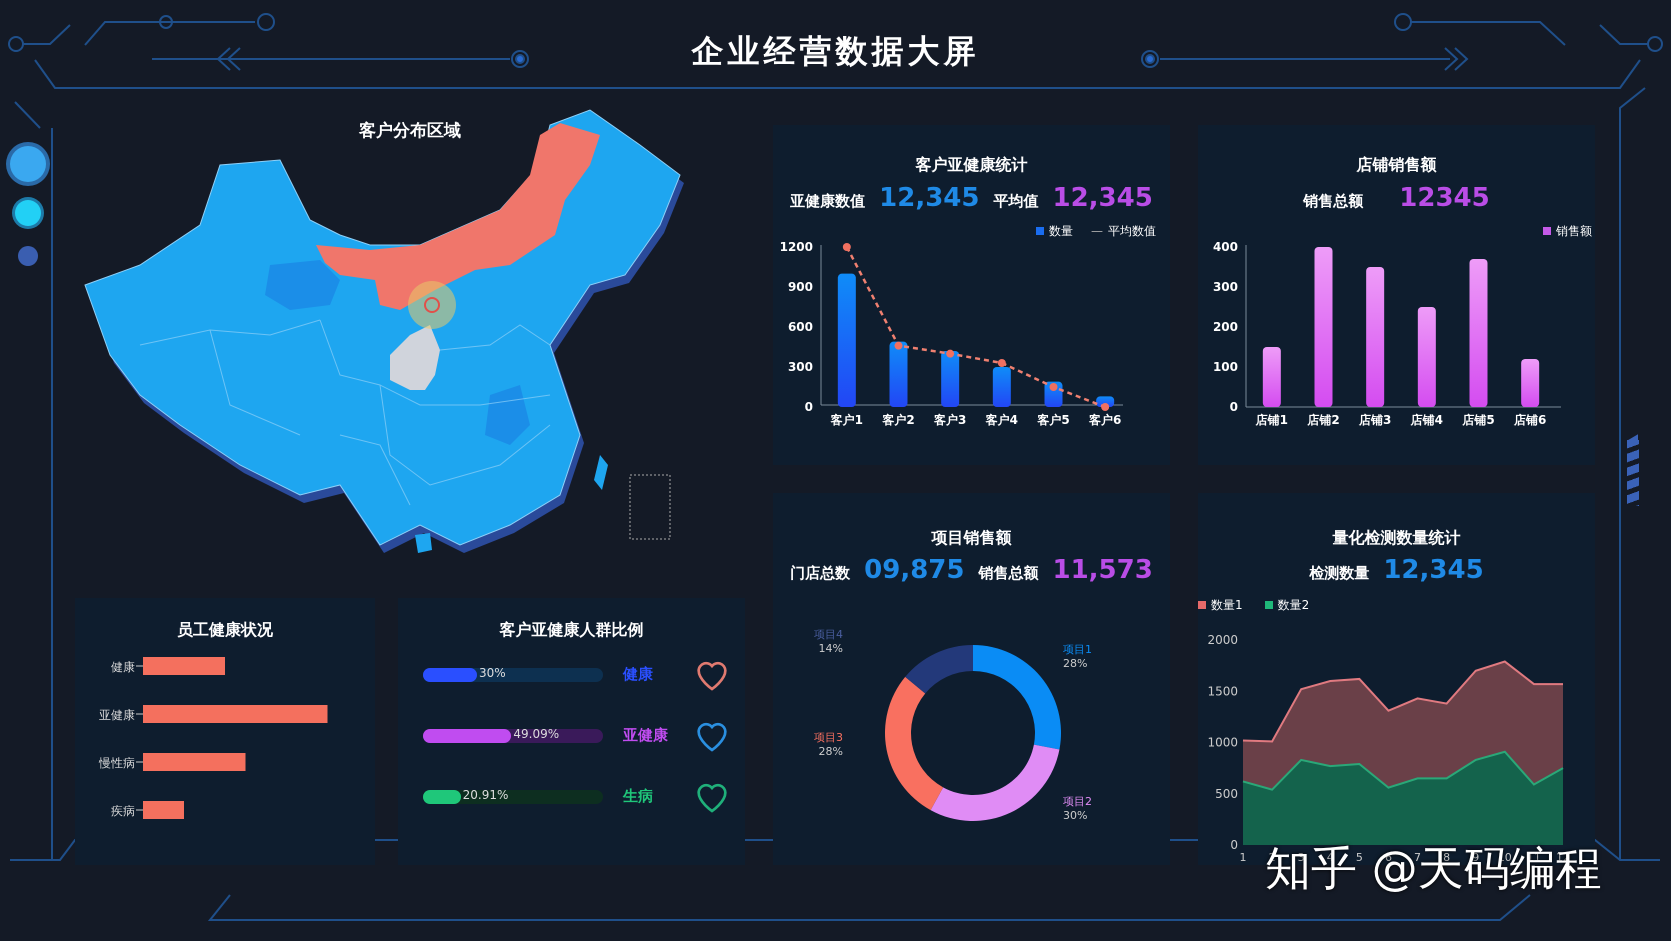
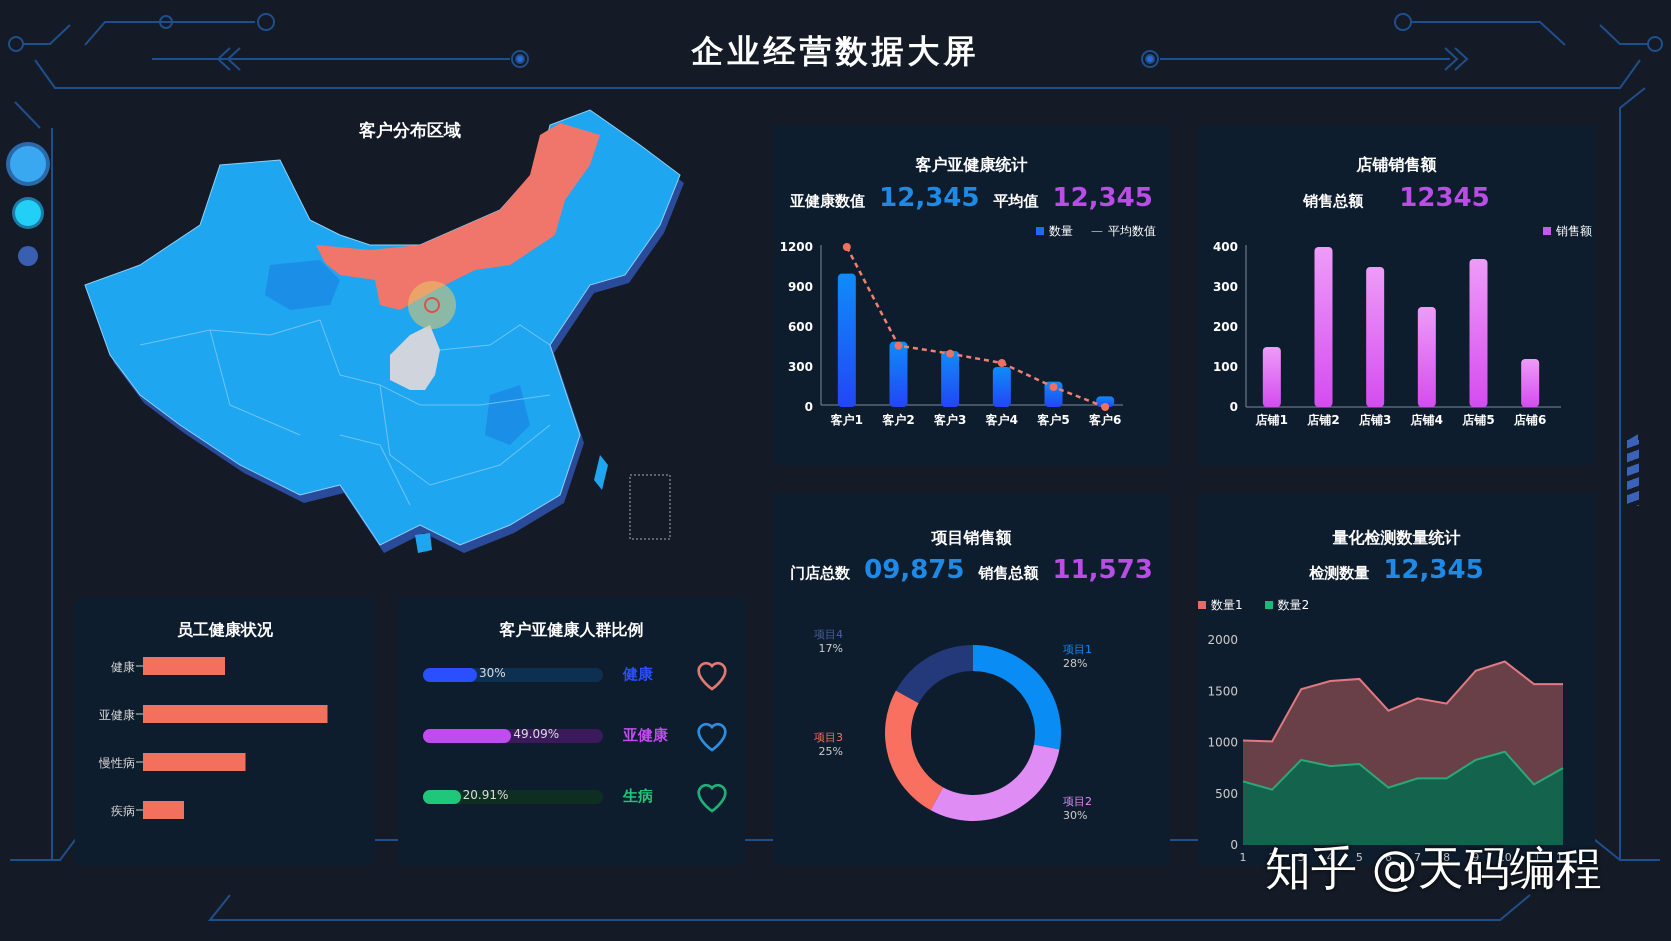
项目销售额/项目3: 28% -> 25%
项目销售额/项目4: 14% -> 17%
